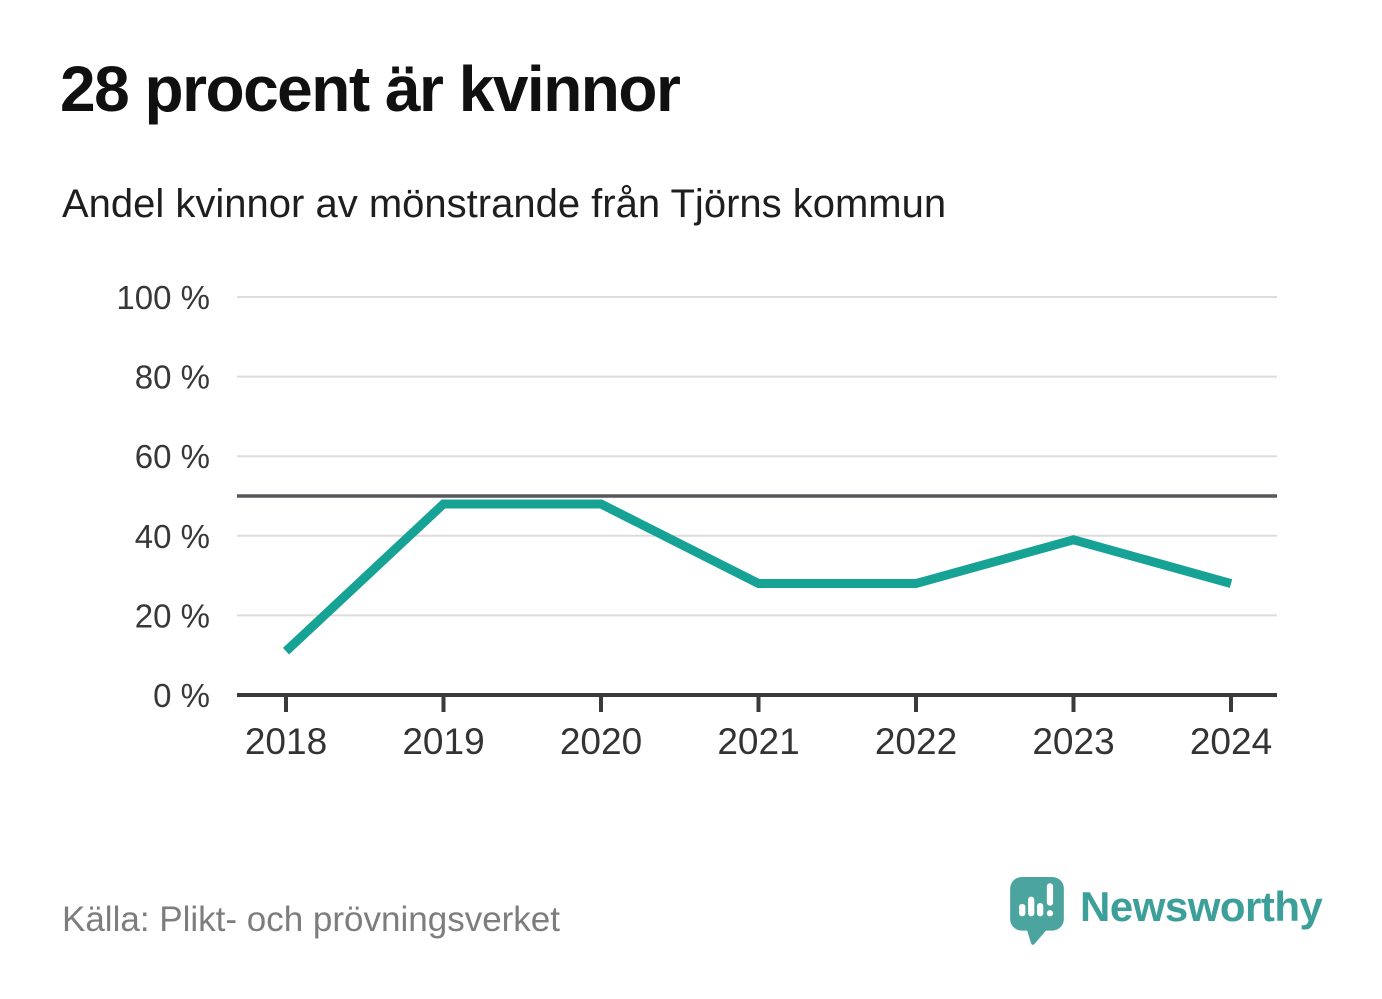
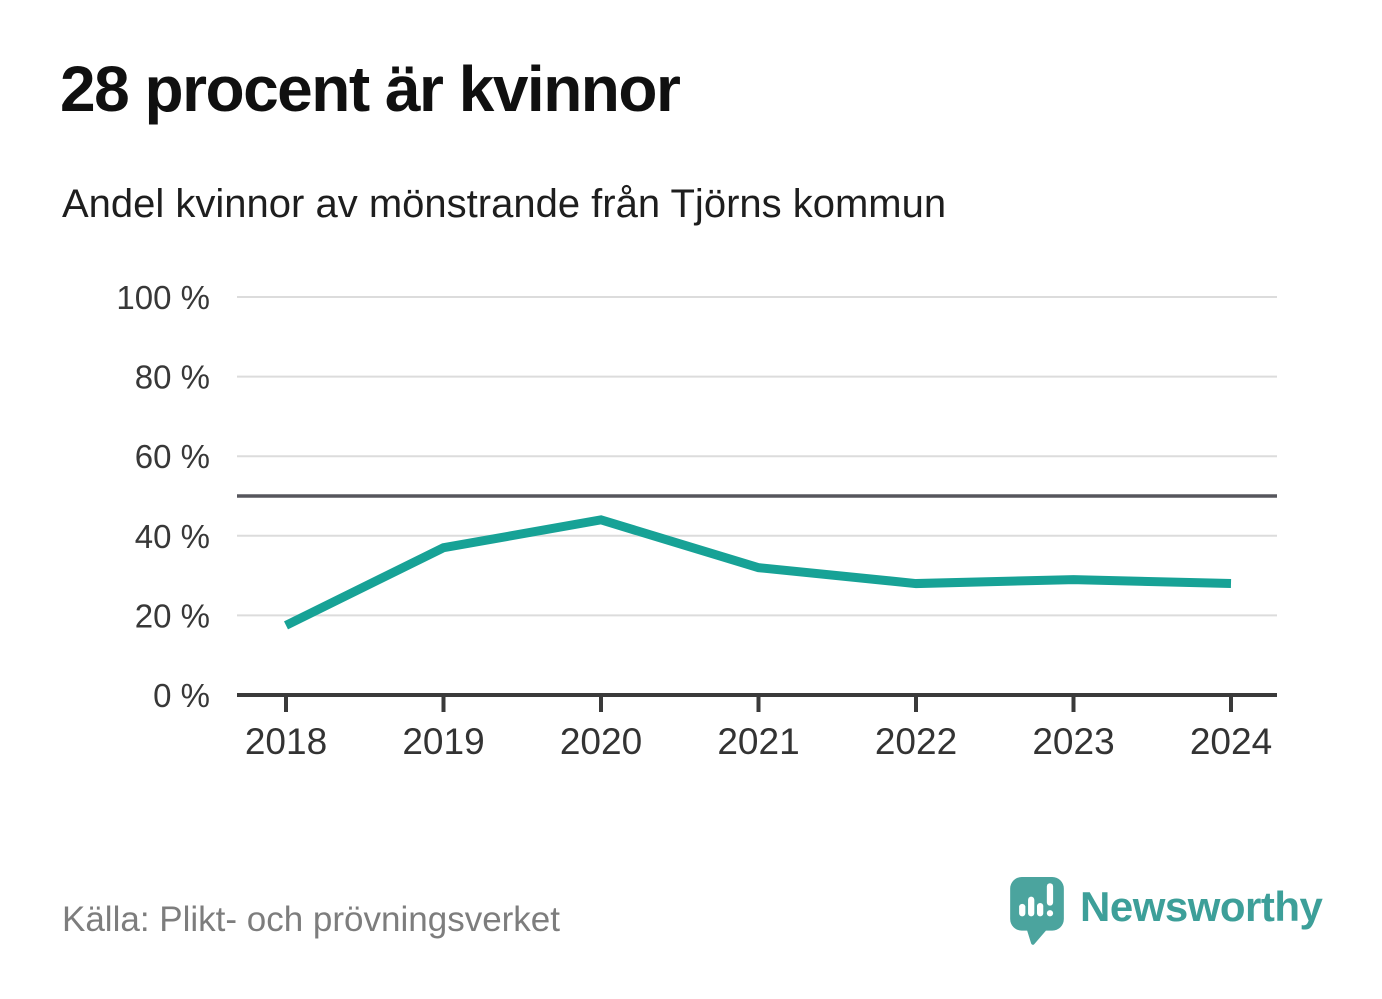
2018: 11% -> 18%
2019: 48% -> 37%
2020: 48% -> 44%
2021: 28% -> 32%
2023: 39% -> 29%
